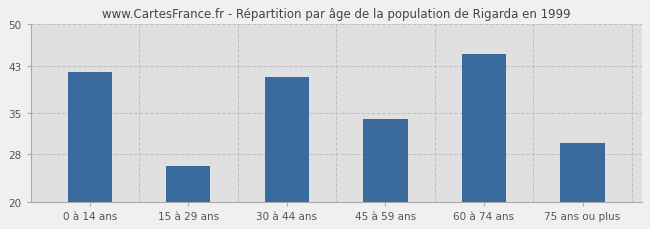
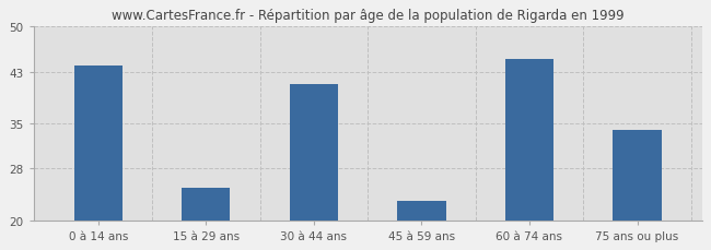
0 à 14 ans: 42 -> 44
15 à 29 ans: 26 -> 25
45 à 59 ans: 34 -> 23
75 ans ou plus: 30 -> 34
